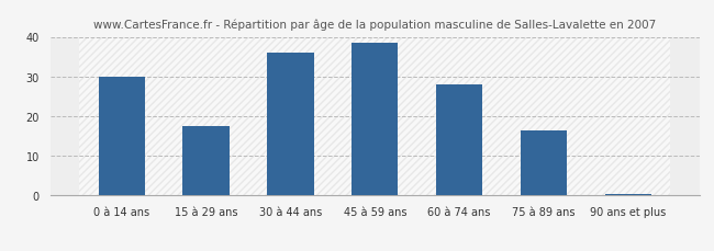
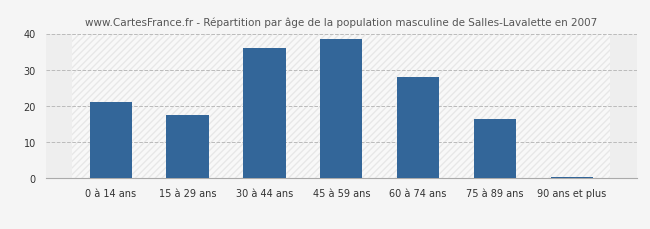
0 à 14 ans: 30.0 -> 21.0
